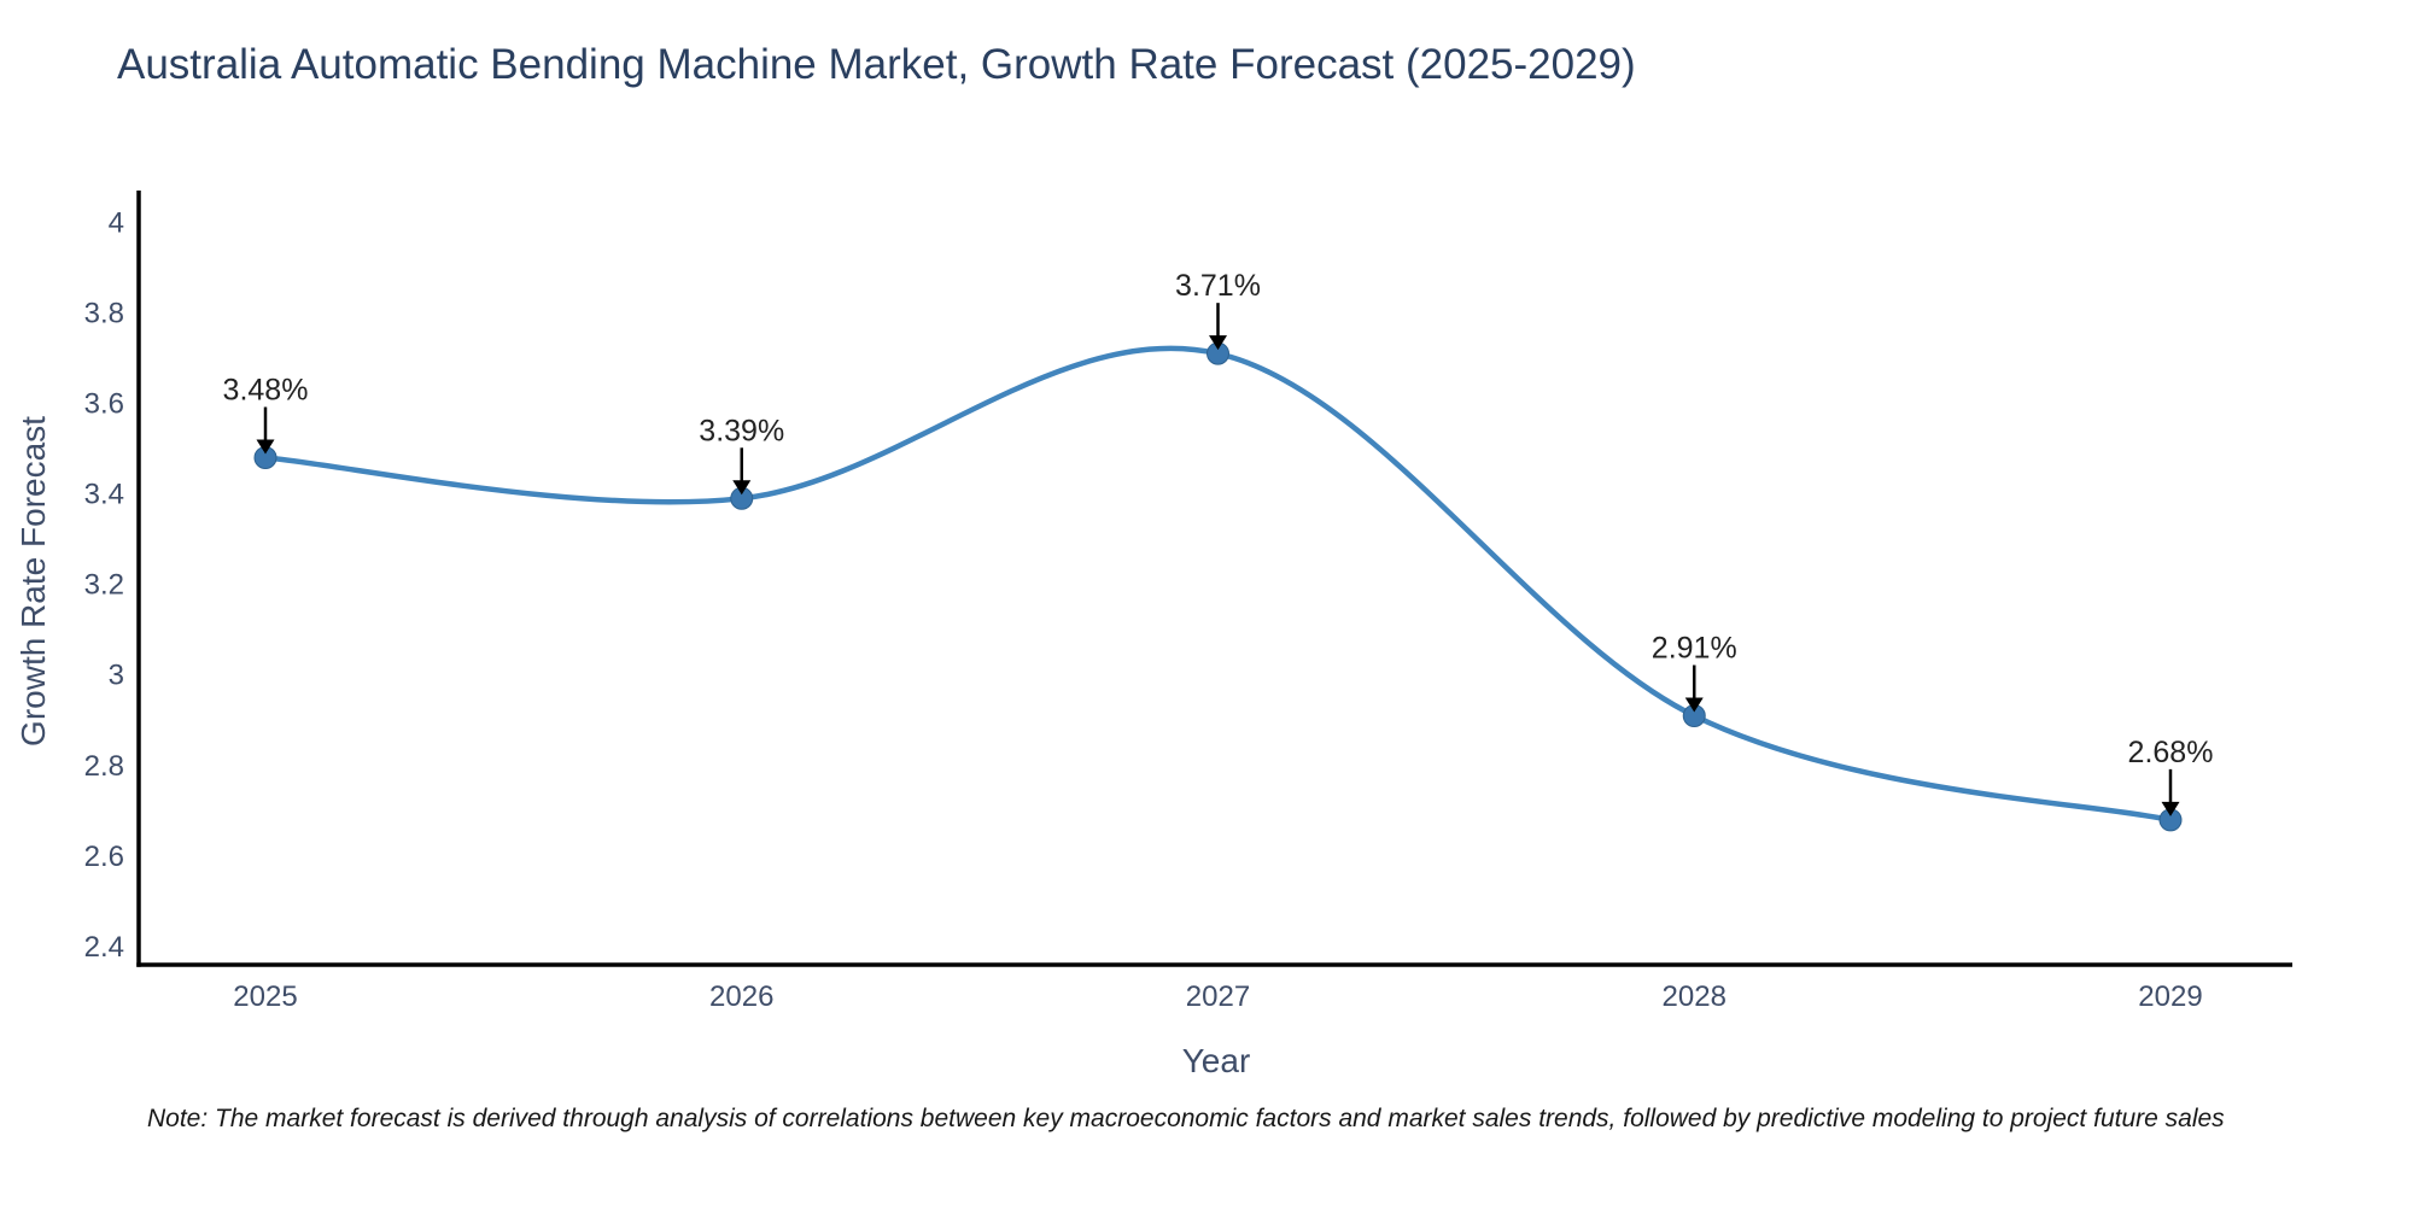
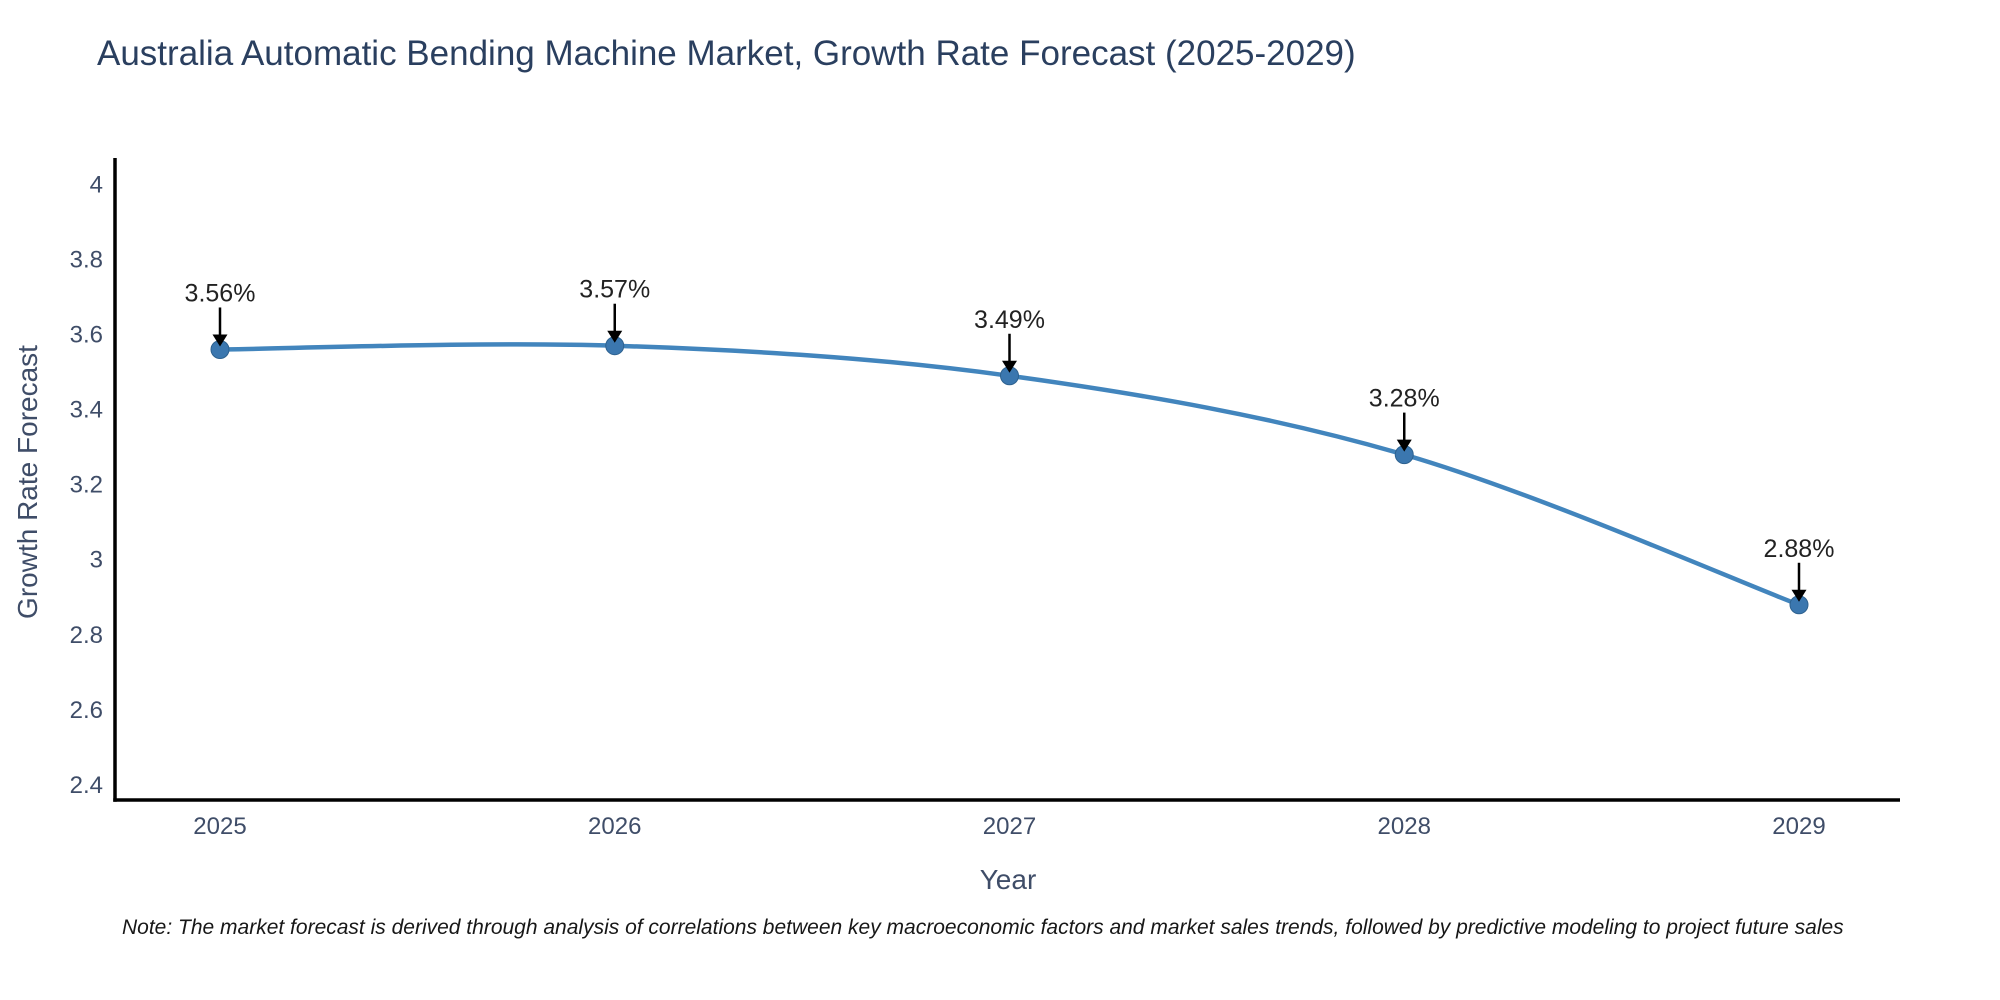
2025: 3.48% -> 3.56%
2026: 3.39% -> 3.57%
2027: 3.71% -> 3.49%
2028: 2.91% -> 3.28%
2029: 2.68% -> 2.88%
